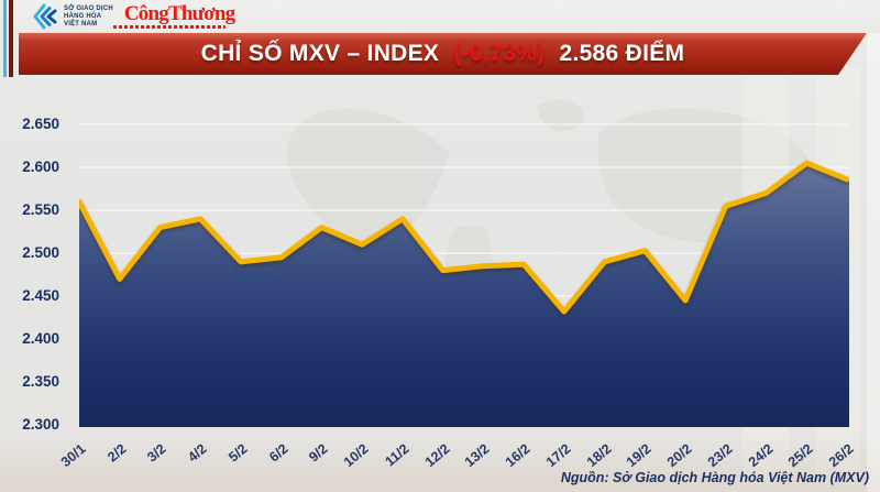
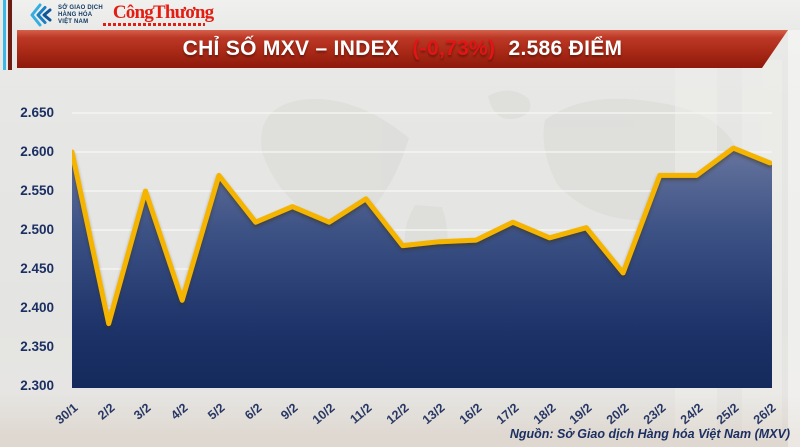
30/1: 2560 -> 2600
2/2: 2470 -> 2380
3/2: 2530 -> 2550
4/2: 2540 -> 2410
5/2: 2490 -> 2570
6/2: 2500 -> 2510
17/2: 2430 -> 2510
23/2: 2560 -> 2570
